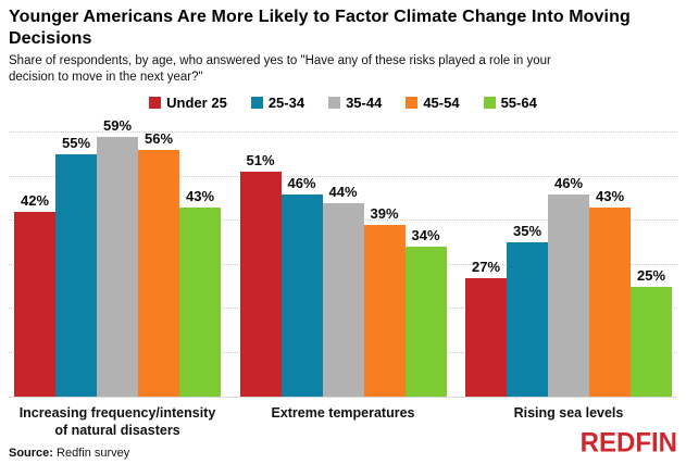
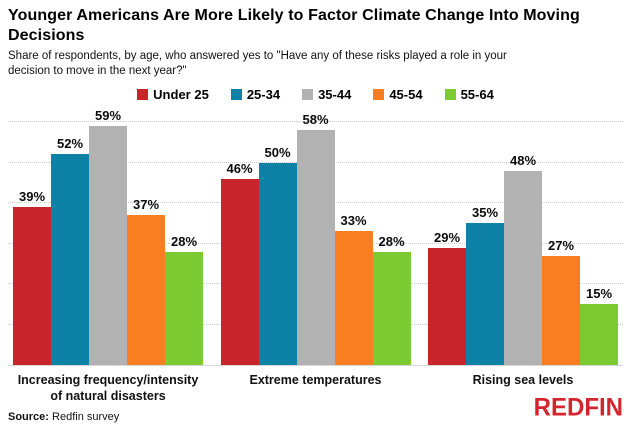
Under 25/Increasing frequency/intensity of natural disasters: 42% -> 39%
25-34/Increasing frequency/intensity of natural disasters: 55% -> 52%
45-54/Increasing frequency/intensity of natural disasters: 56% -> 37%
55-64/Increasing frequency/intensity of natural disasters: 43% -> 28%
Under 25/Extreme temperatures: 51% -> 46%
25-34/Extreme temperatures: 46% -> 50%
35-44/Extreme temperatures: 44% -> 58%
45-54/Extreme temperatures: 39% -> 33%
55-64/Extreme temperatures: 34% -> 28%
Under 25/Rising sea levels: 27% -> 29%
35-44/Rising sea levels: 46% -> 48%
45-54/Rising sea levels: 43% -> 27%
55-64/Rising sea levels: 25% -> 15%
